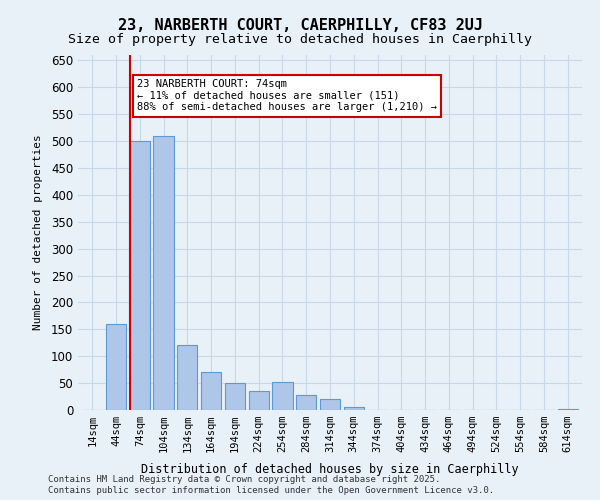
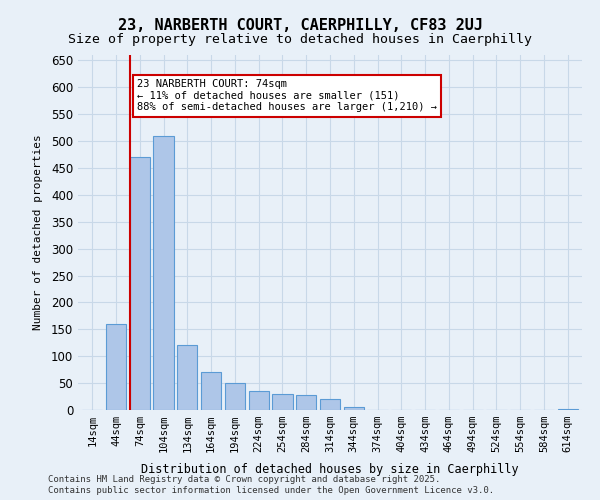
74sqm: 500 -> 470
254sqm: 52 -> 30
